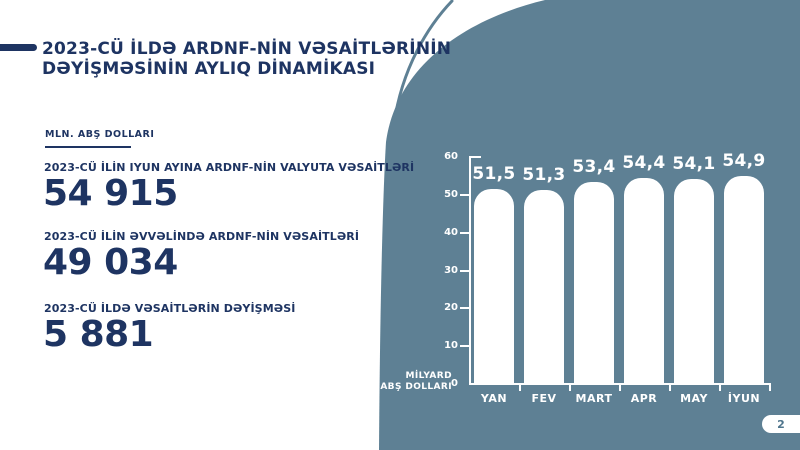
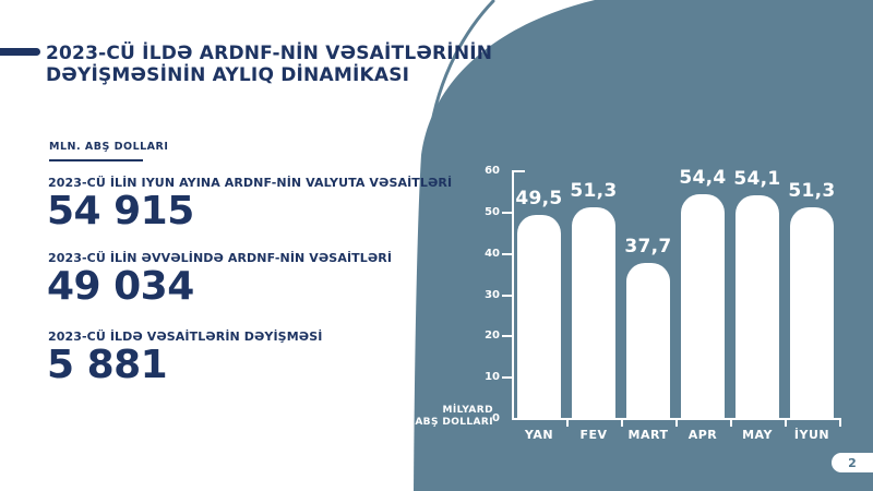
YAN: 51,5 -> 49,5
MART: 53,4 -> 37,7
İYUN: 54,9 -> 51,3
